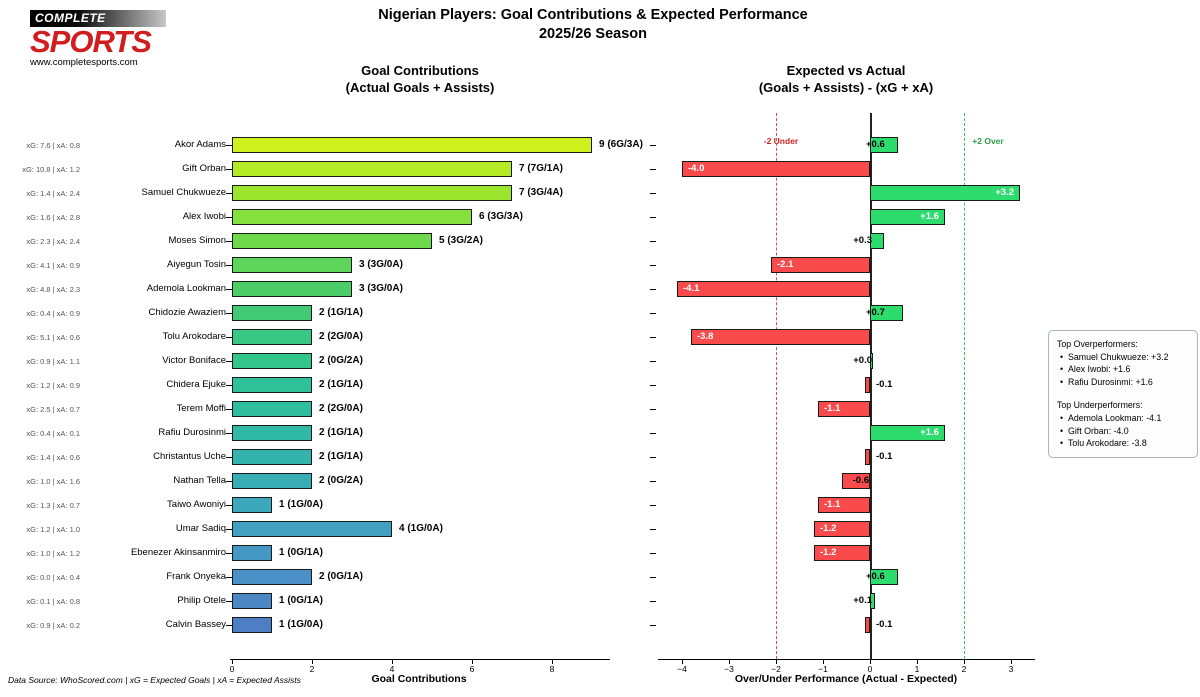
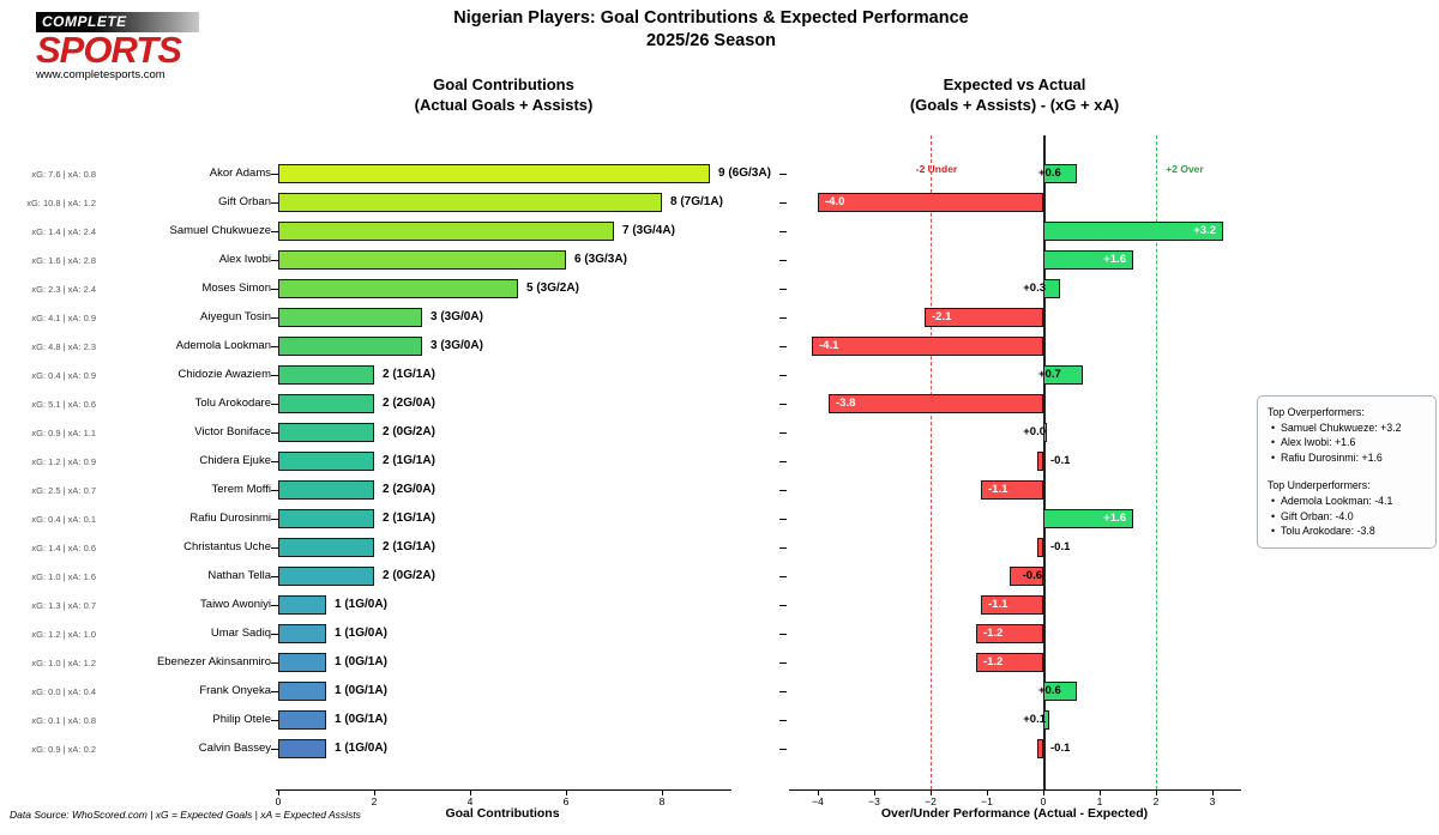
Goal Contributions (Actual Goals + Assists)/Gift Orban: 7 -> 8
Goal Contributions (Actual Goals + Assists)/Umar Sadiq: 4 -> 1
Goal Contributions (Actual Goals + Assists)/Frank Onyeka: 2 -> 1
